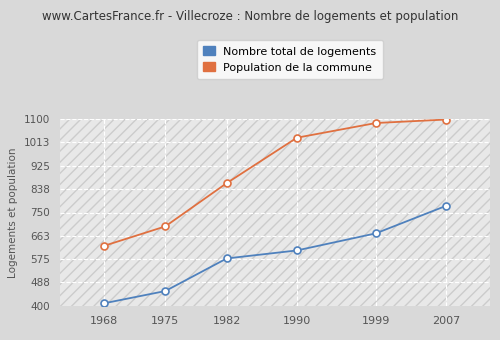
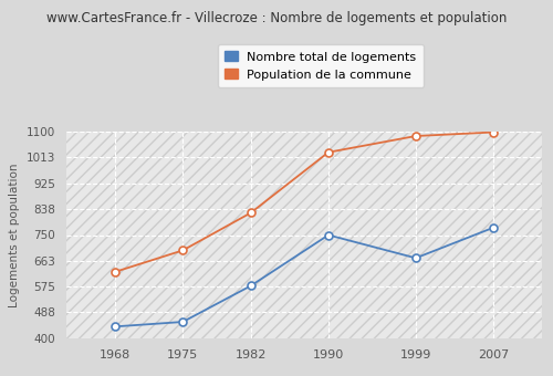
Nombre total de logements/1968: 410 -> 440
Population de la commune/1982: 860 -> 825
Nombre total de logements/1990: 608 -> 750
